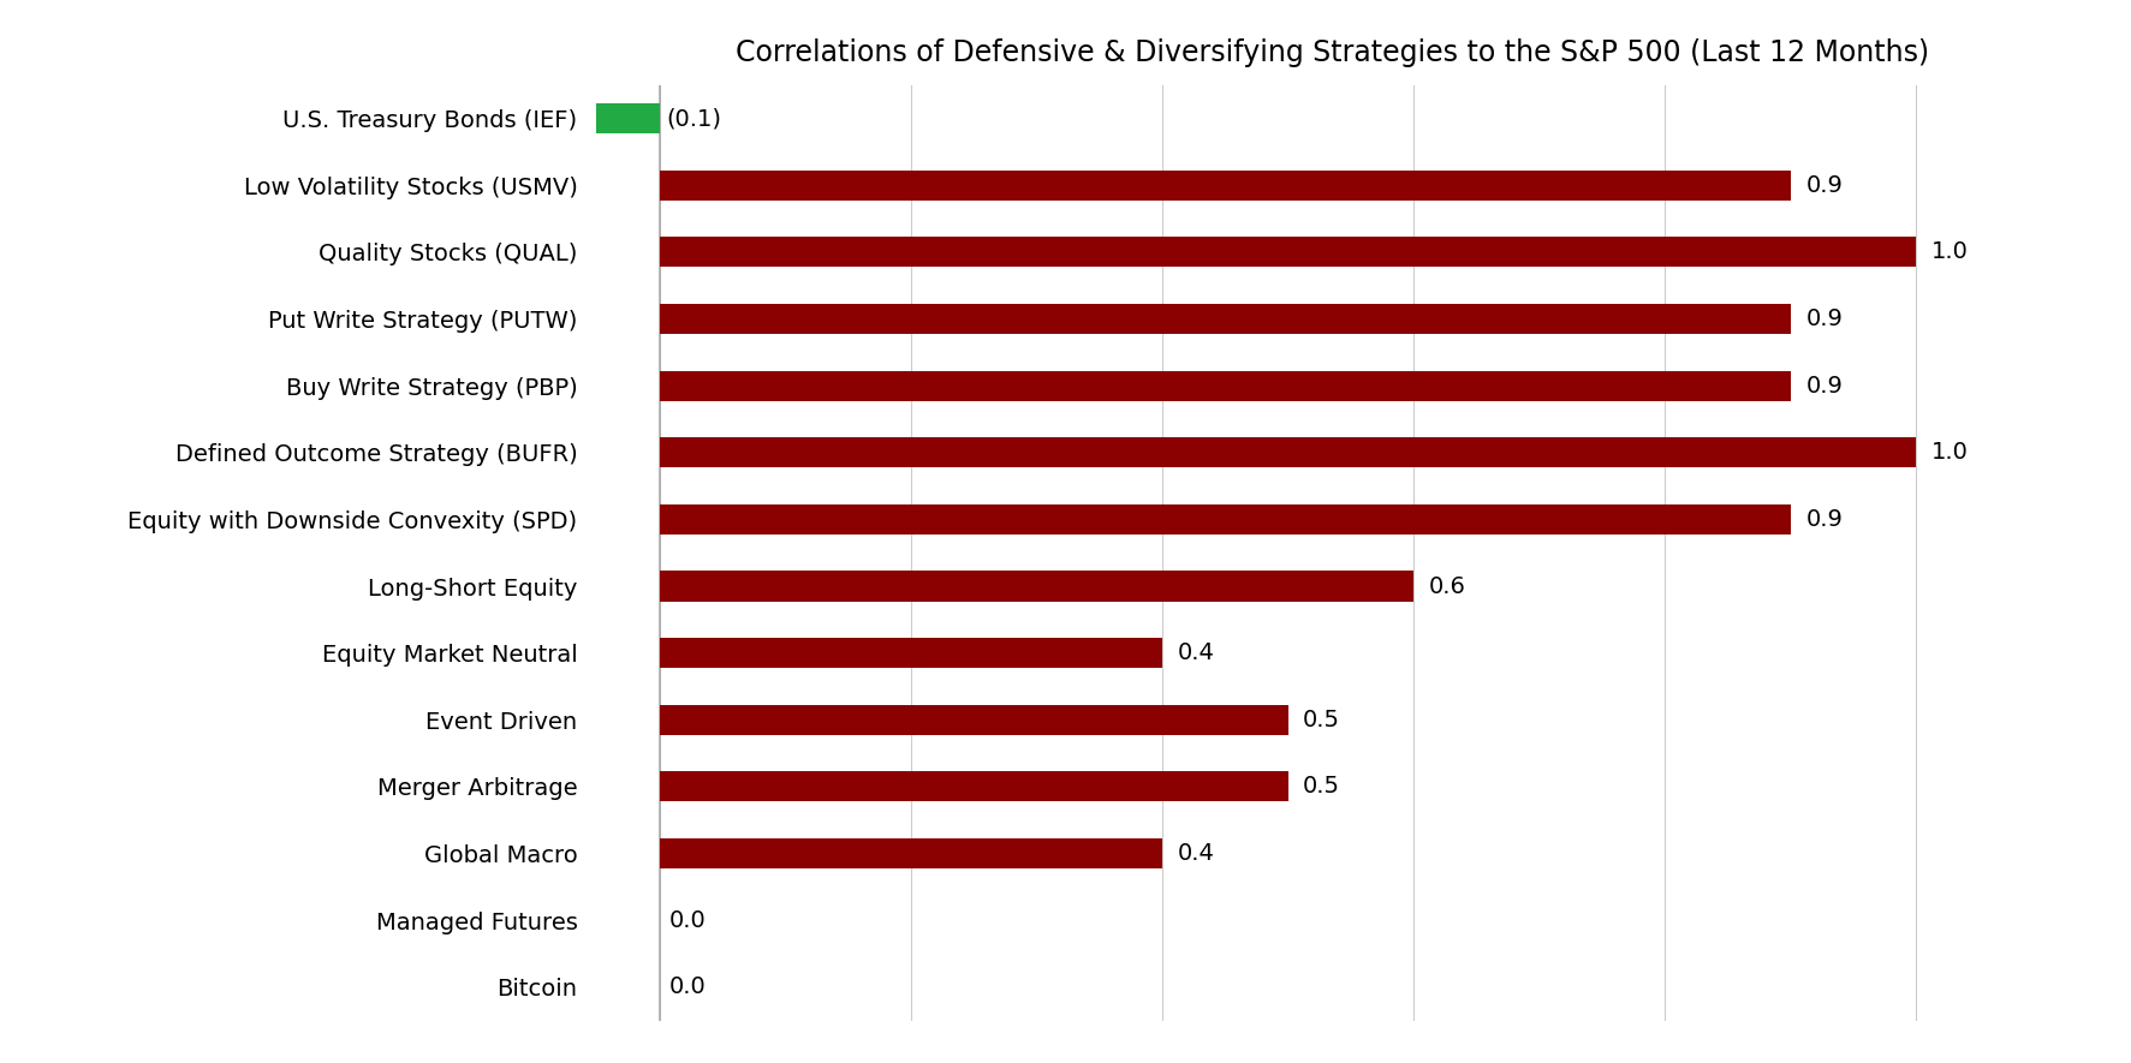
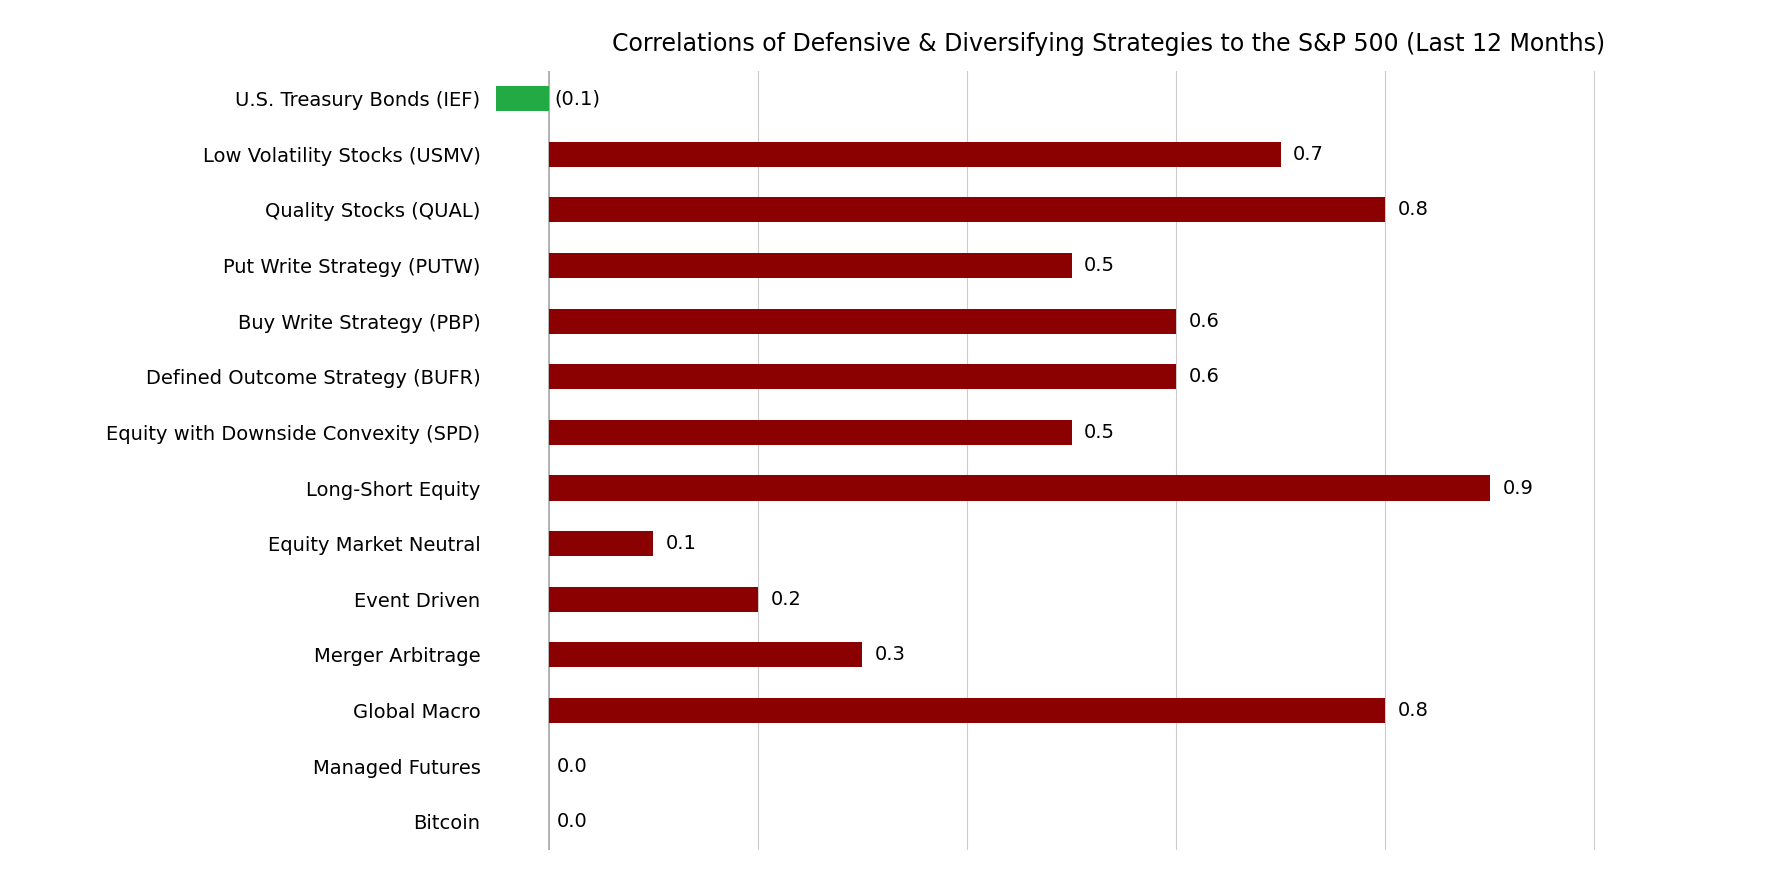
Low Volatility Stocks (USMV): 0.9 -> 0.7
Quality Stocks (QUAL): 1.0 -> 0.8
Put Write Strategy (PUTW): 0.9 -> 0.5
Buy Write Strategy (PBP): 0.9 -> 0.6
Defined Outcome Strategy (BUFR): 1.0 -> 0.6
Equity with Downside Convexity (SPD): 0.9 -> 0.5
Long-Short Equity: 0.6 -> 0.9
Equity Market Neutral: 0.4 -> 0.1
Event Driven: 0.5 -> 0.2
Merger Arbitrage: 0.5 -> 0.3
Global Macro: 0.4 -> 0.8
